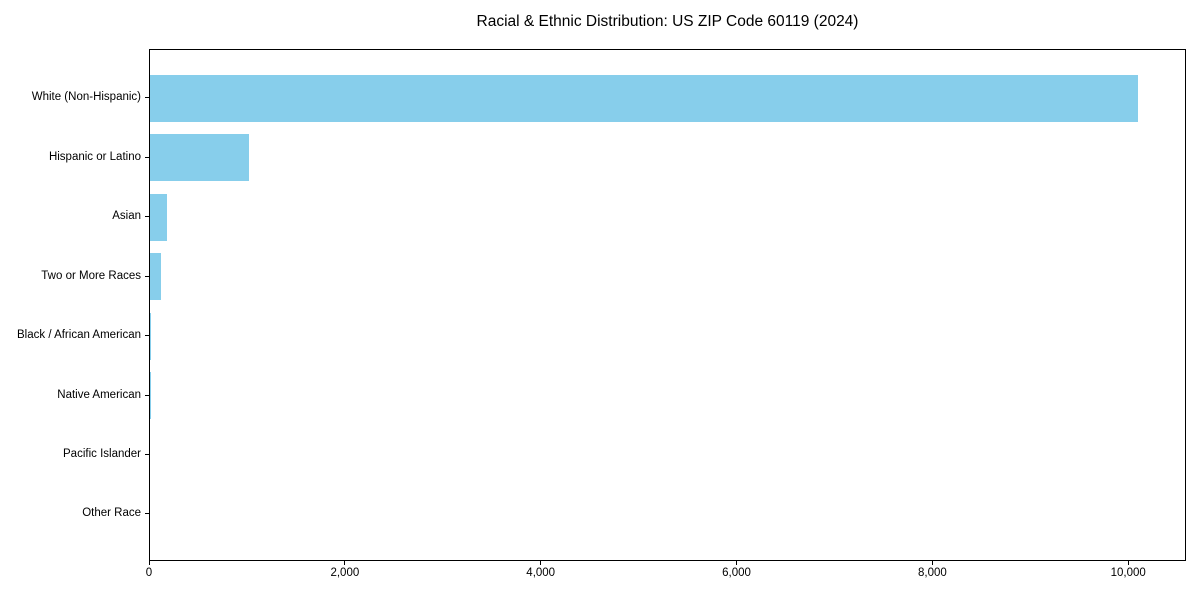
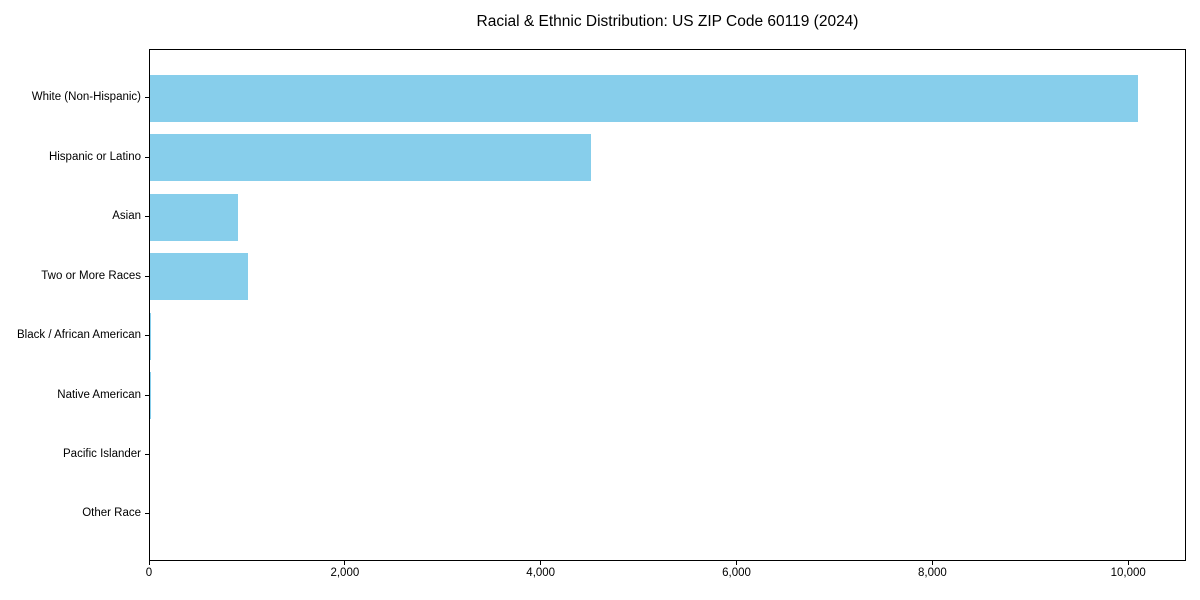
Hispanic or Latino: 1000 -> 4500
Asian: 200 -> 900
Two or More Races: 100 -> 1000
